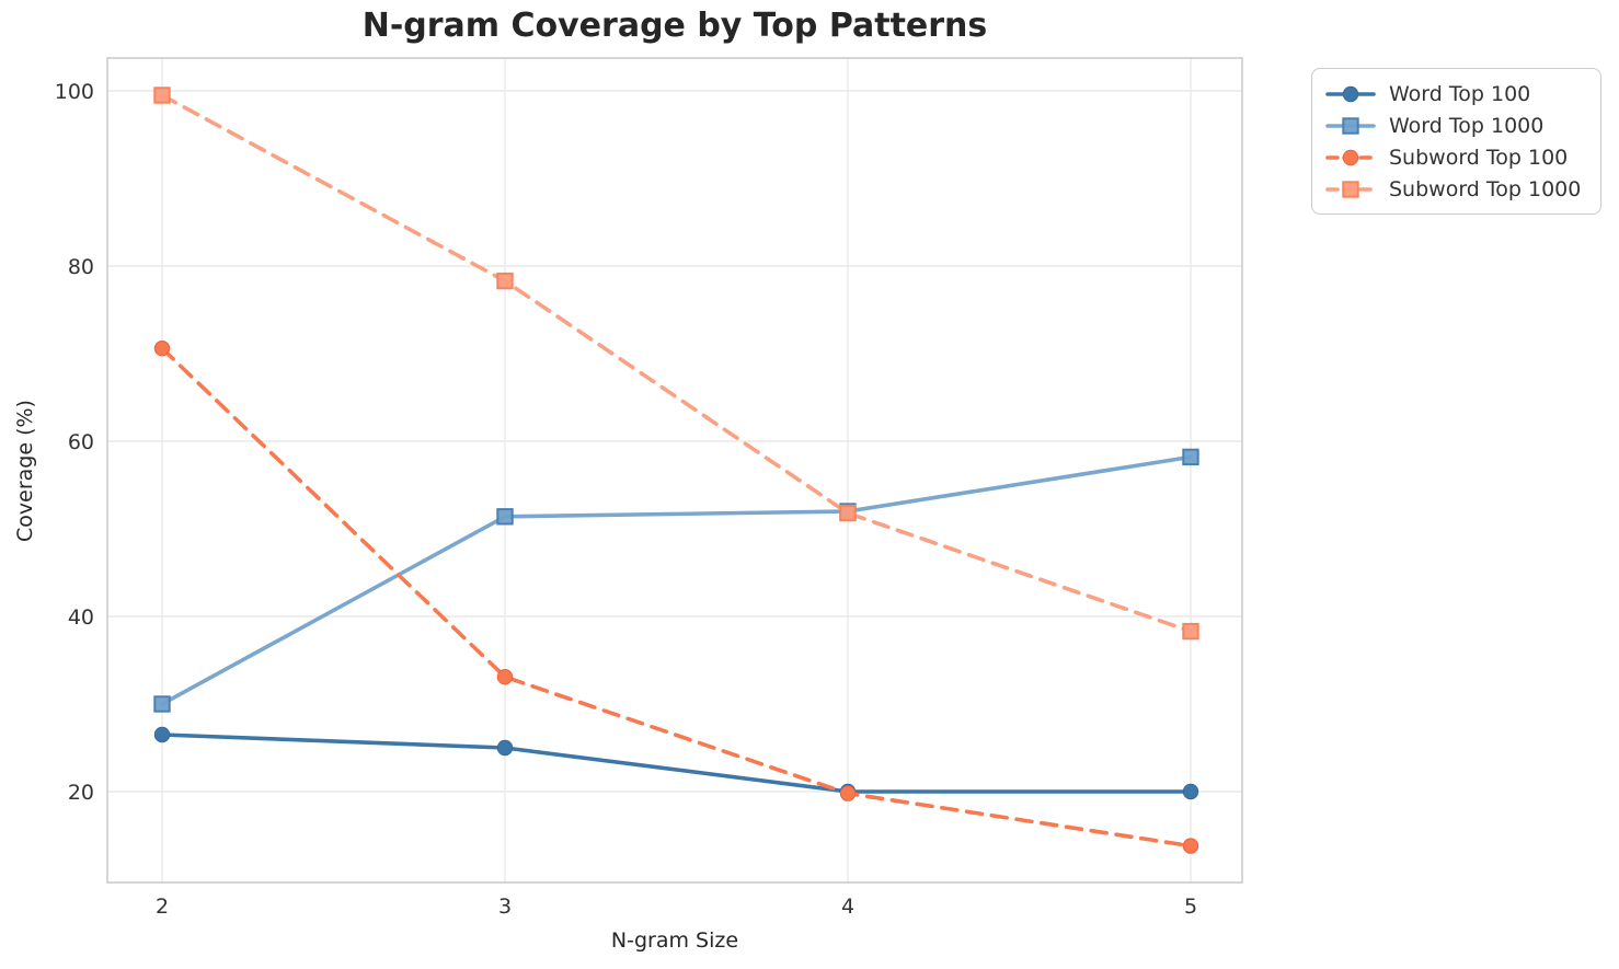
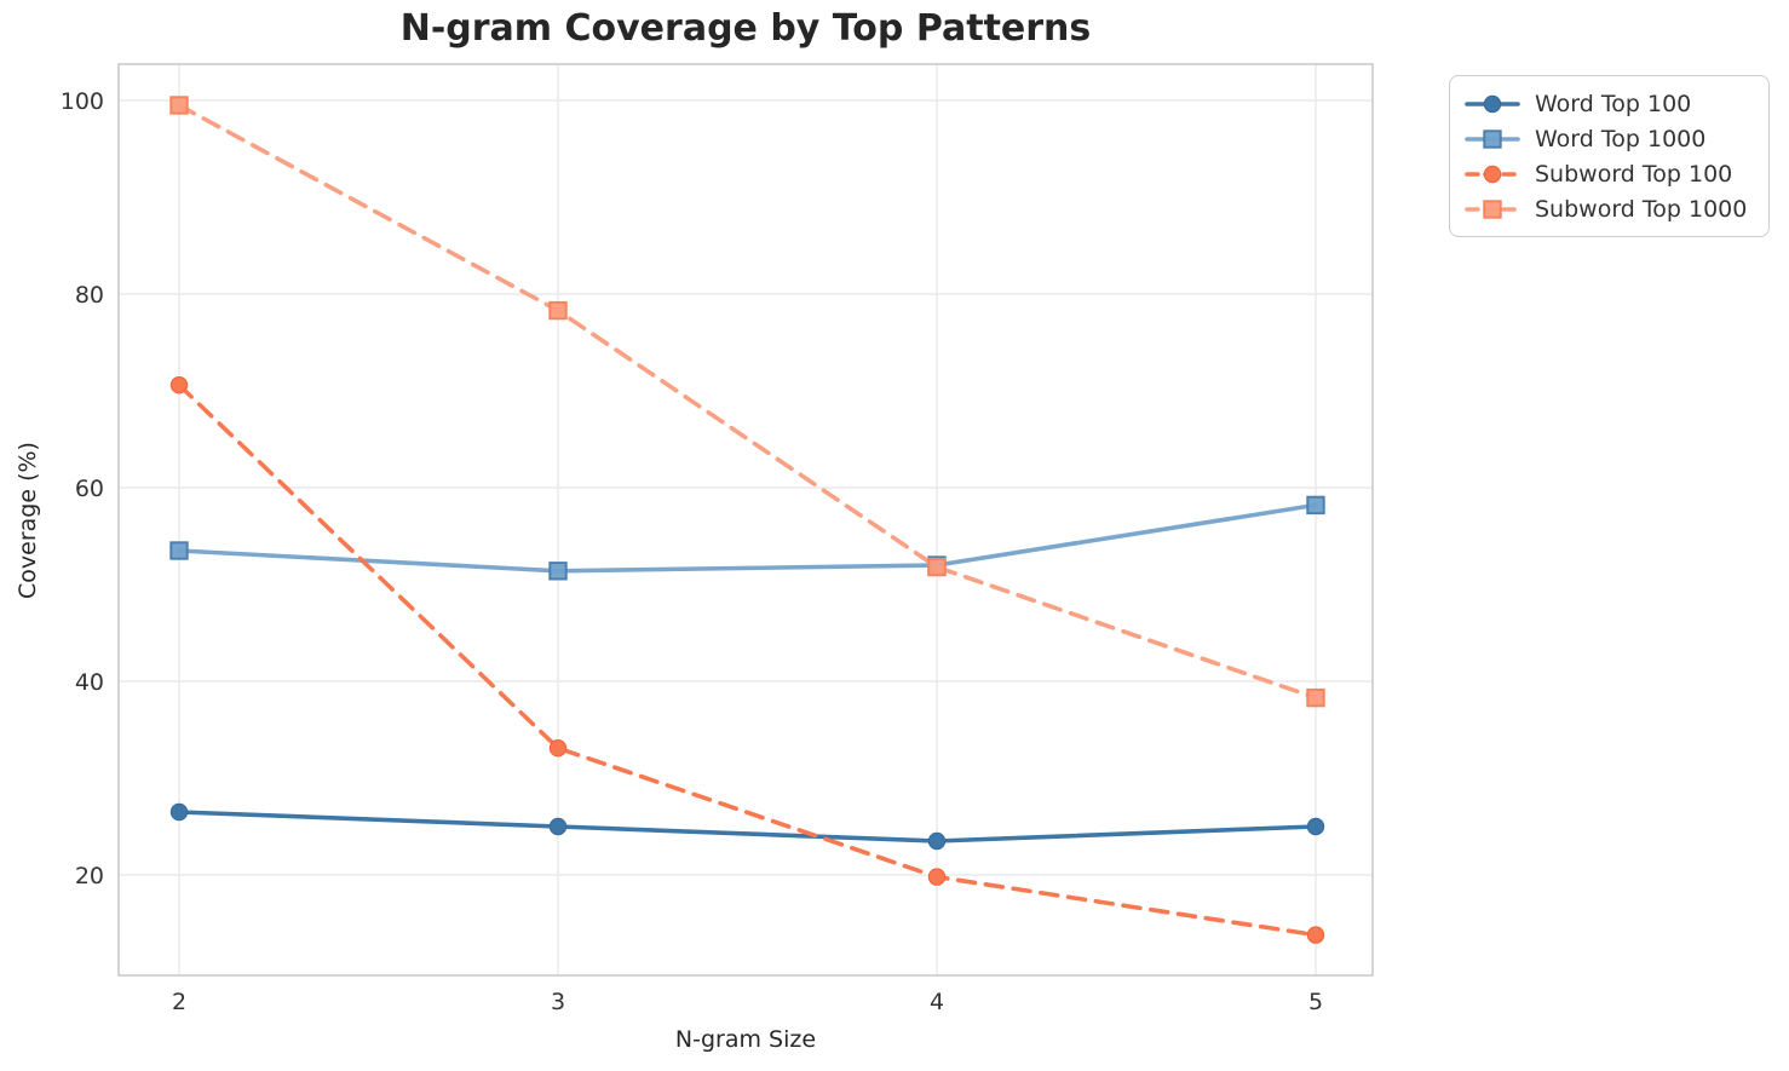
Word Top 1000/2: 30 -> 54
Word Top 100/4: 20 -> 24
Word Top 100/5: 20 -> 25
